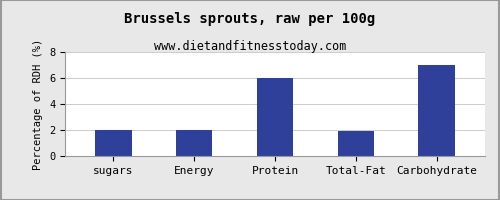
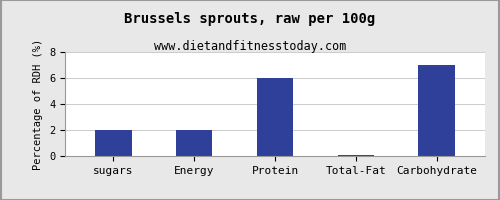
Total-Fat: 1.9 -> 0.1
